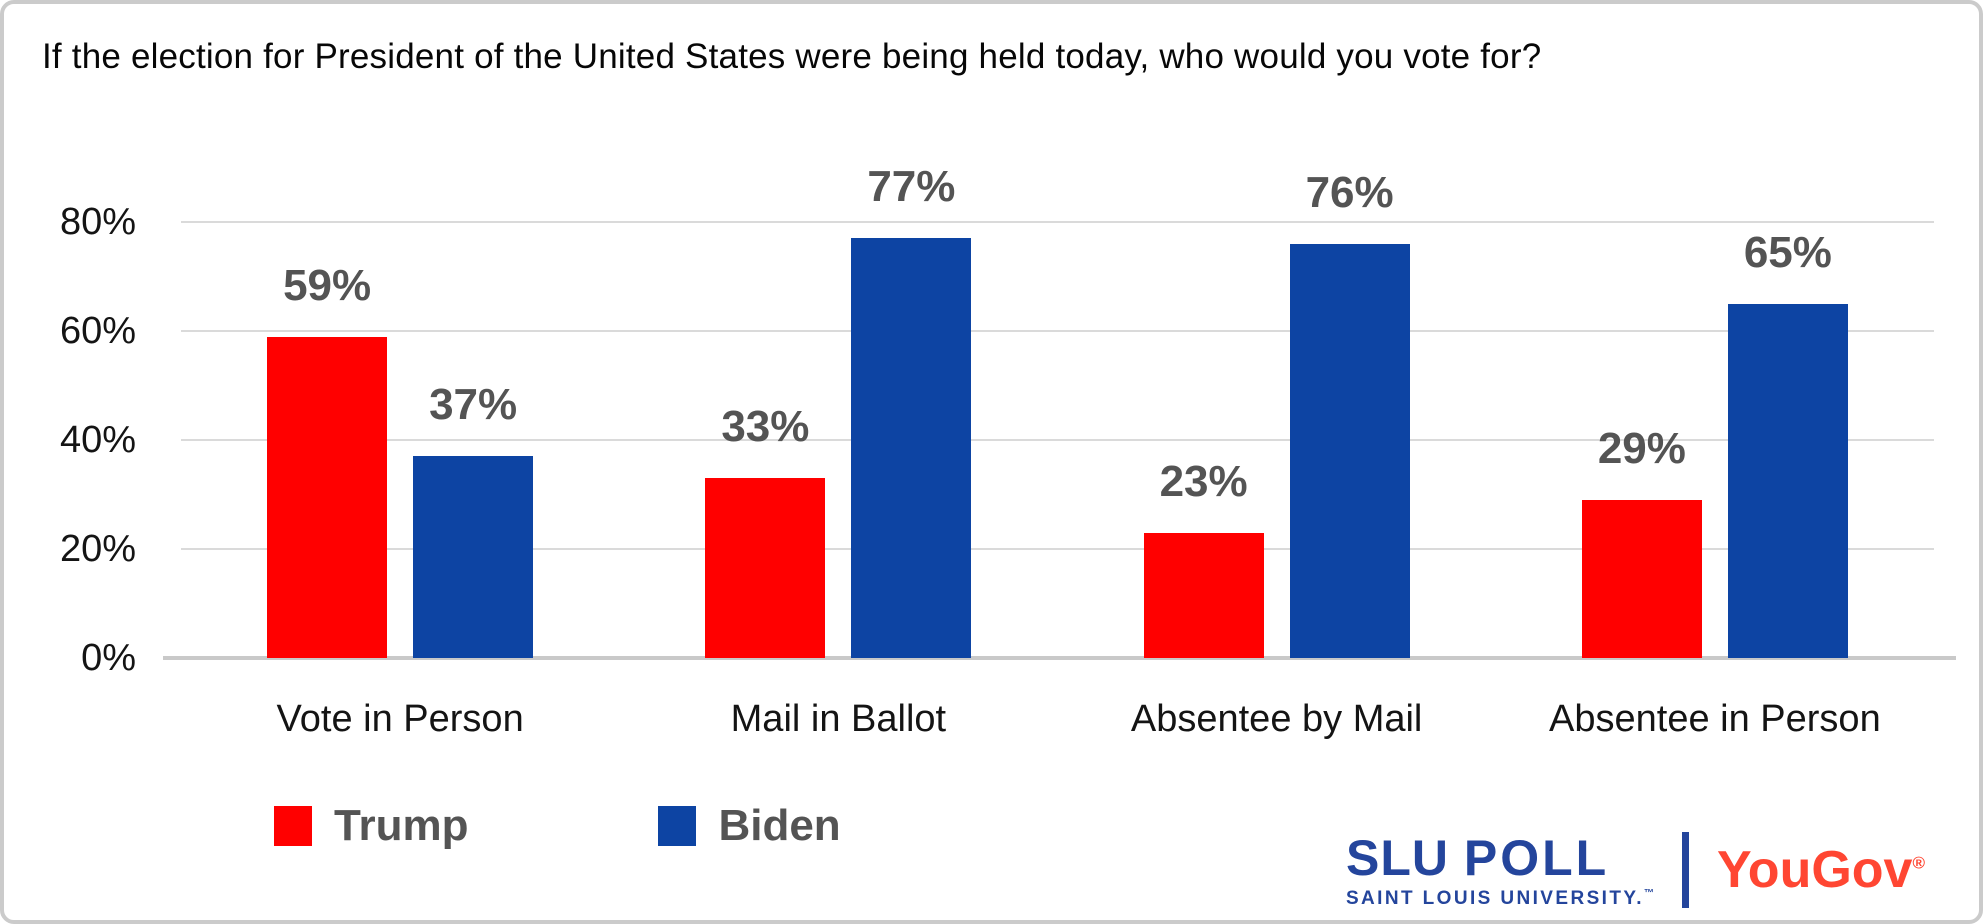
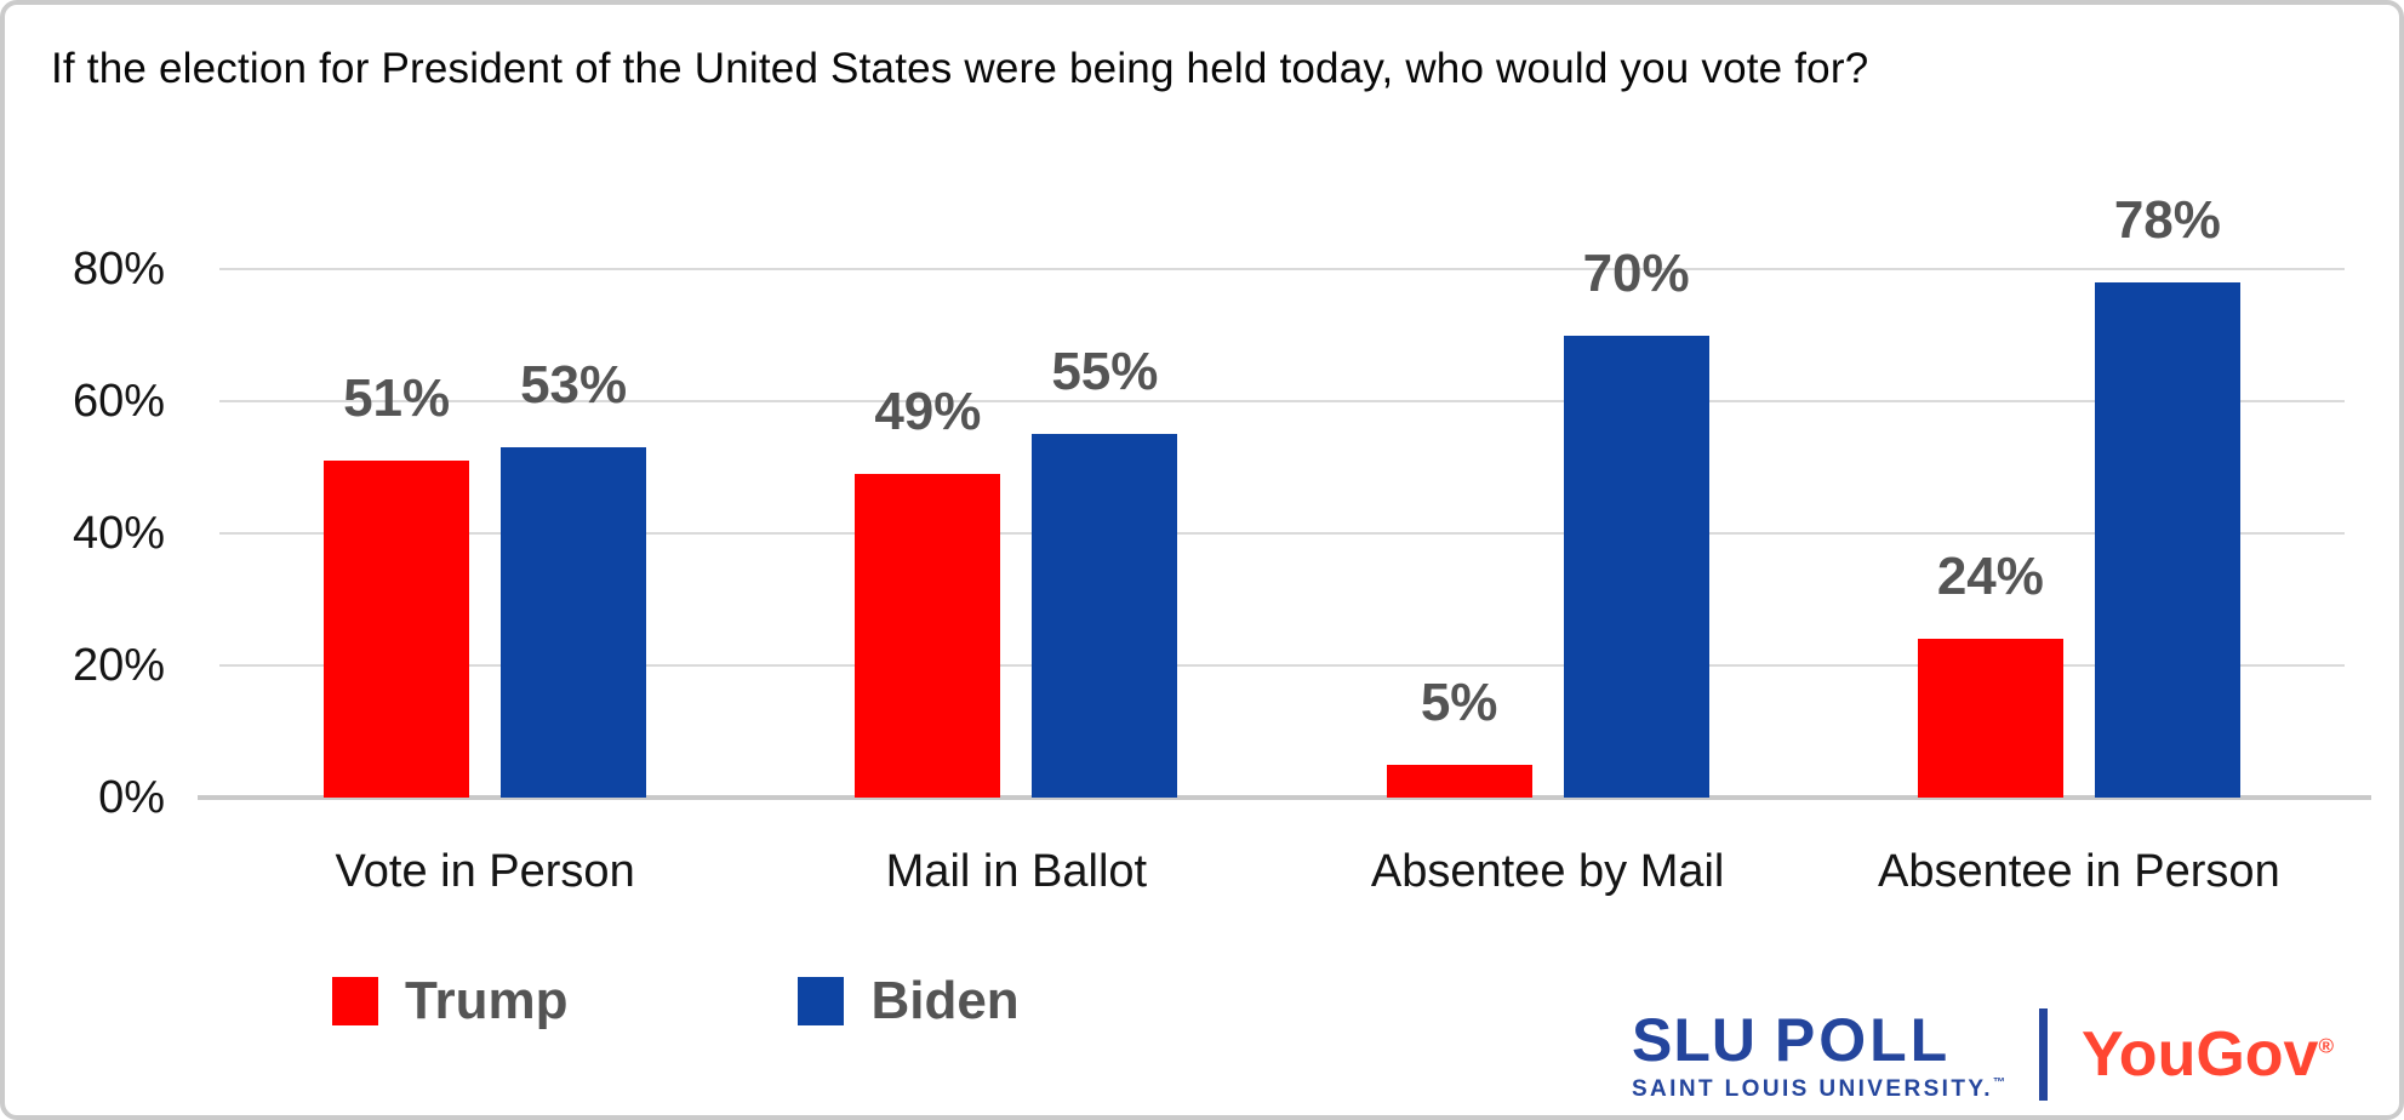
Trump/Vote in Person: 59% -> 51%
Biden/Vote in Person: 37% -> 53%
Trump/Mail in Ballot: 33% -> 49%
Biden/Mail in Ballot: 77% -> 55%
Trump/Absentee by Mail: 23% -> 5%
Biden/Absentee by Mail: 76% -> 70%
Trump/Absentee in Person: 29% -> 24%
Biden/Absentee in Person: 65% -> 78%
